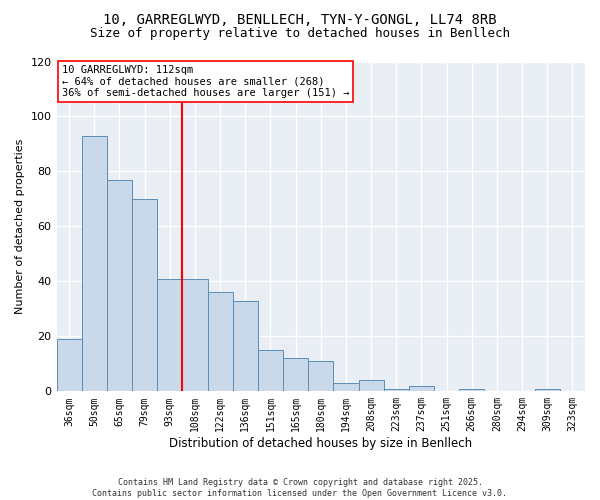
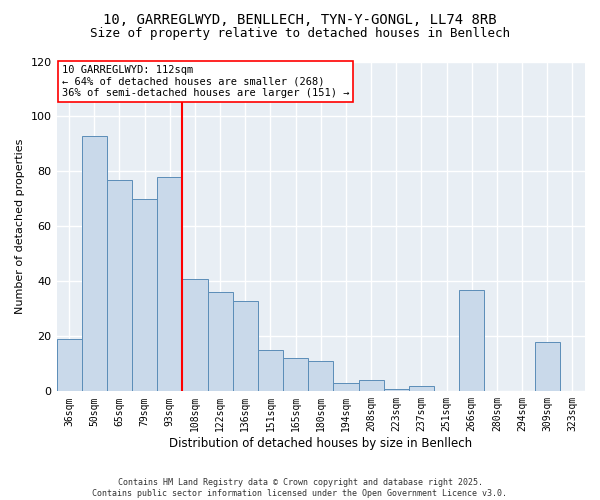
93sqm: 41 -> 78
266sqm: 1 -> 37
309sqm: 1 -> 18
